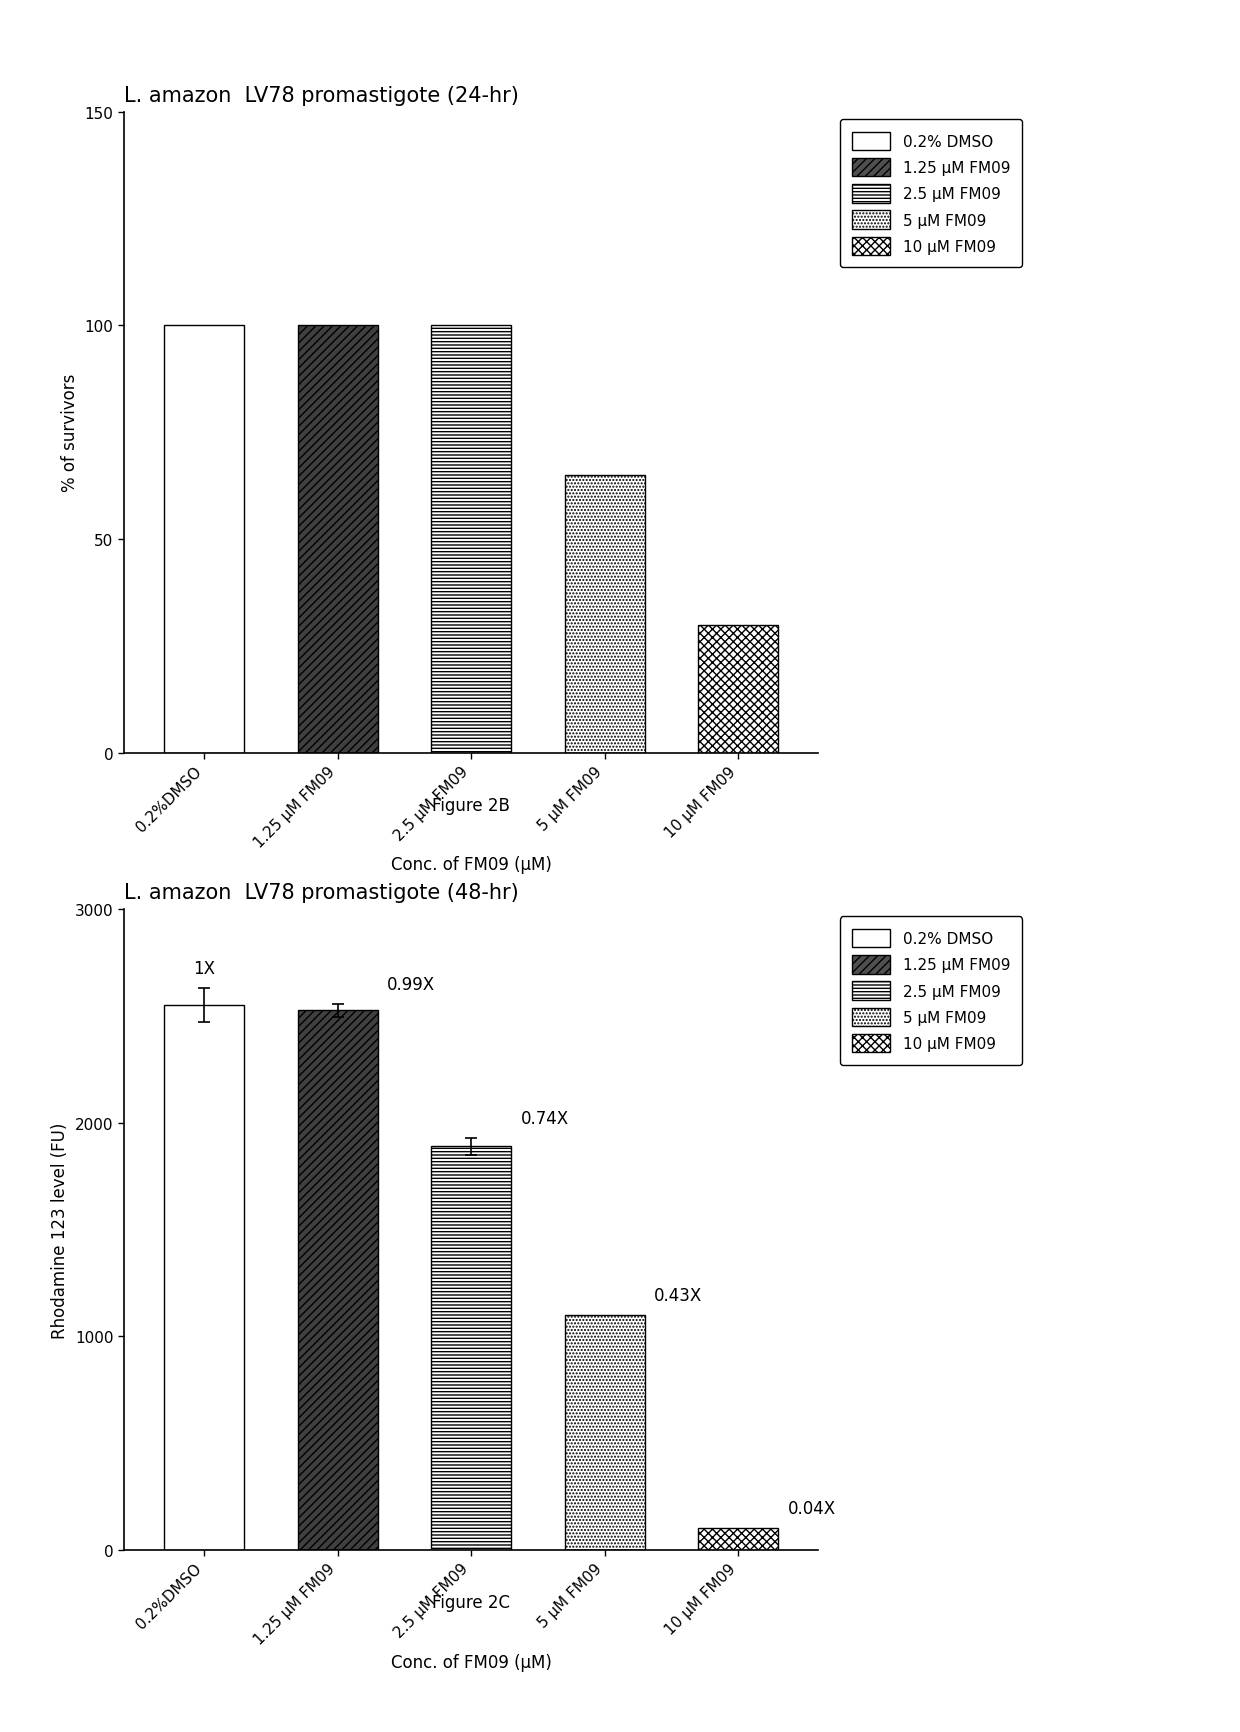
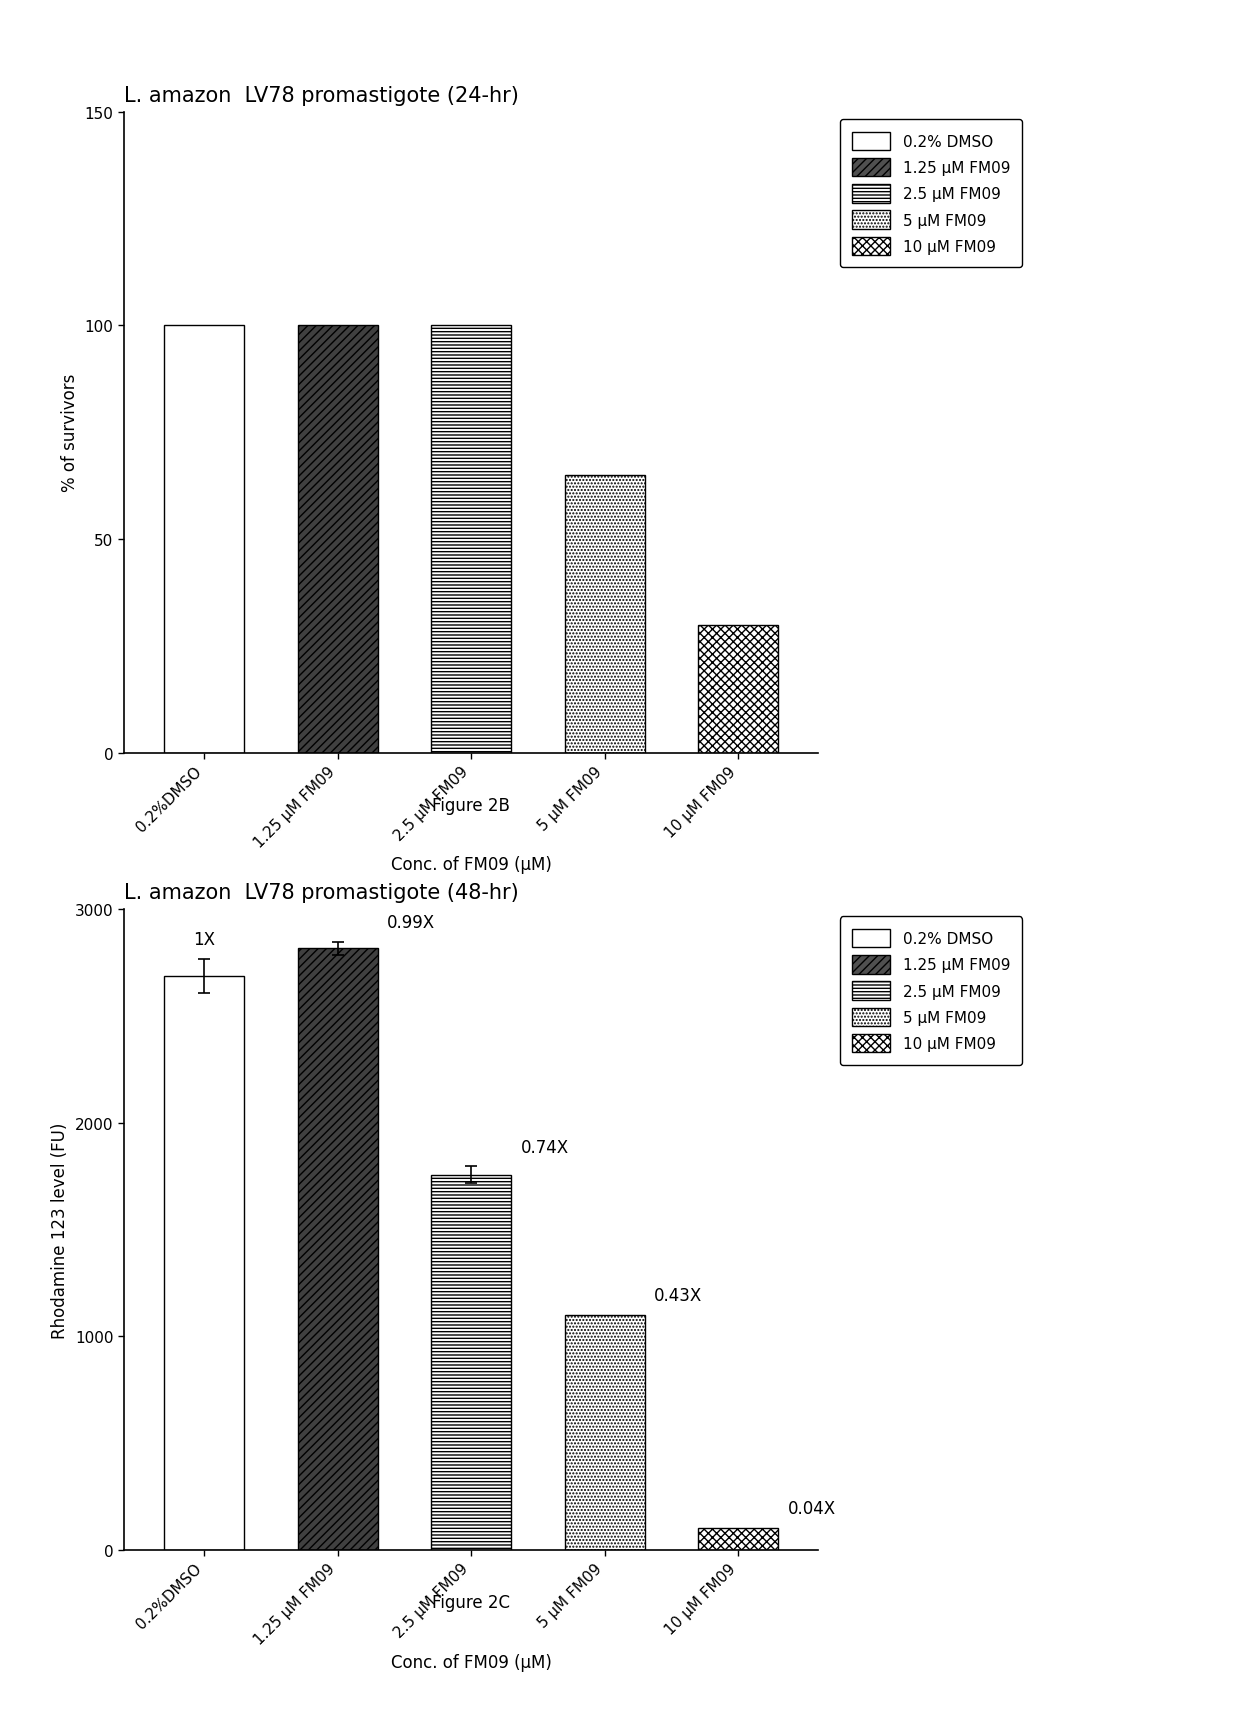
L. amazon LV78 promastigote (48-hr)/0.2%DMSO: 2550 -> 2685
L. amazon LV78 promastigote (48-hr)/1.25 μM FM09: 2525 -> 2815
L. amazon LV78 promastigote (48-hr)/2.5 μM FM09: 1890 -> 1755
